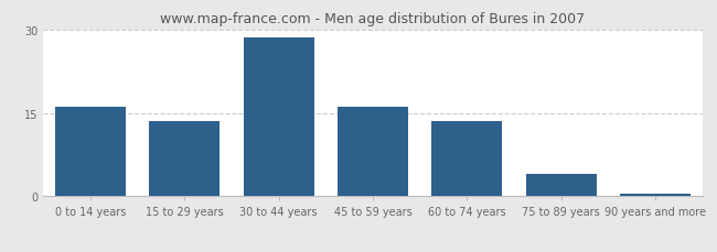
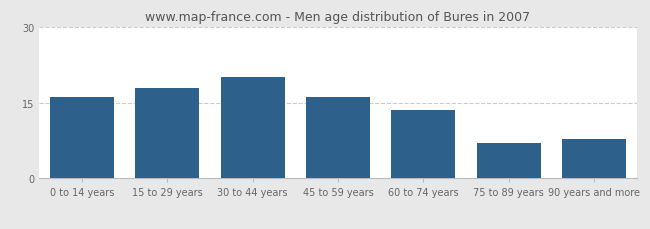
15 to 29 years: 13.5 -> 17.8
30 to 44 years: 28.5 -> 20.0
75 to 89 years: 4.0 -> 7.0
90 years and more: 0.5 -> 7.8
